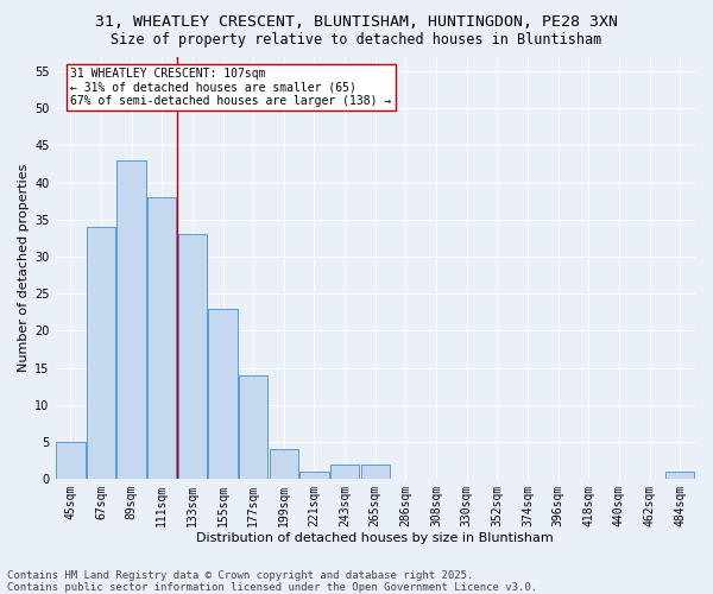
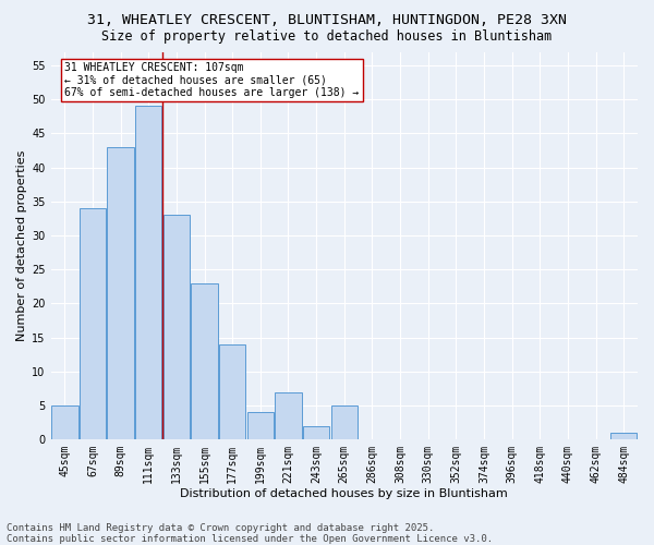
111sqm: 38 -> 49
221sqm: 1 -> 7
265sqm: 2 -> 5
